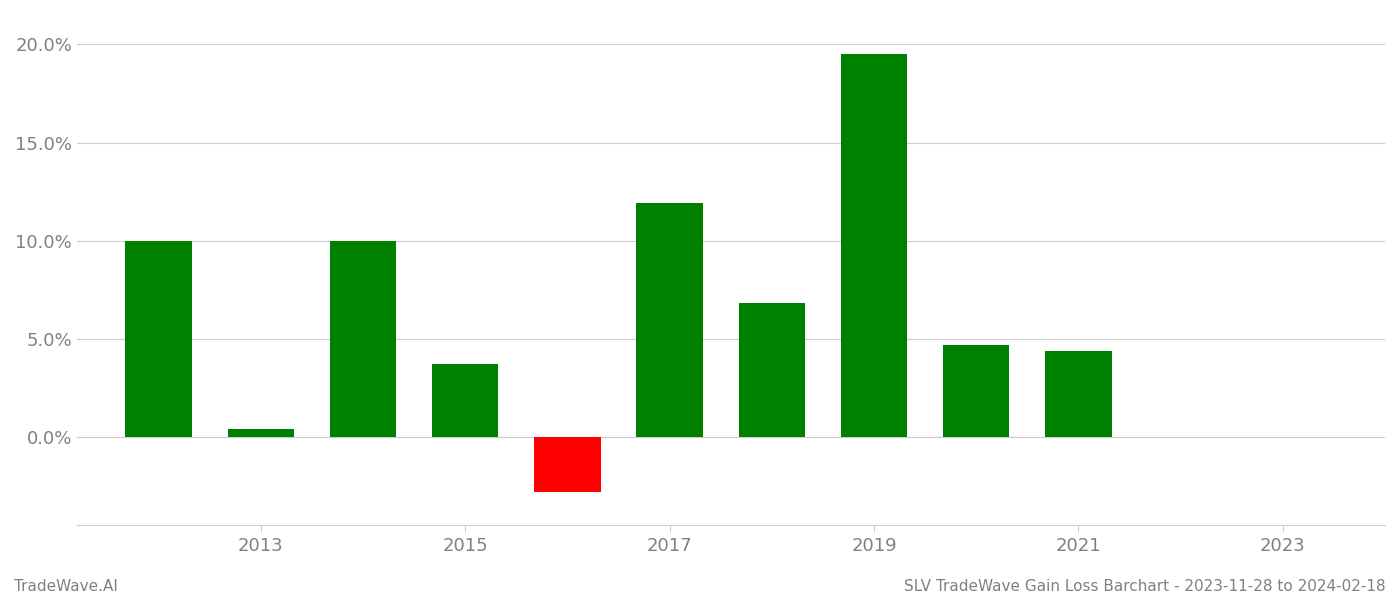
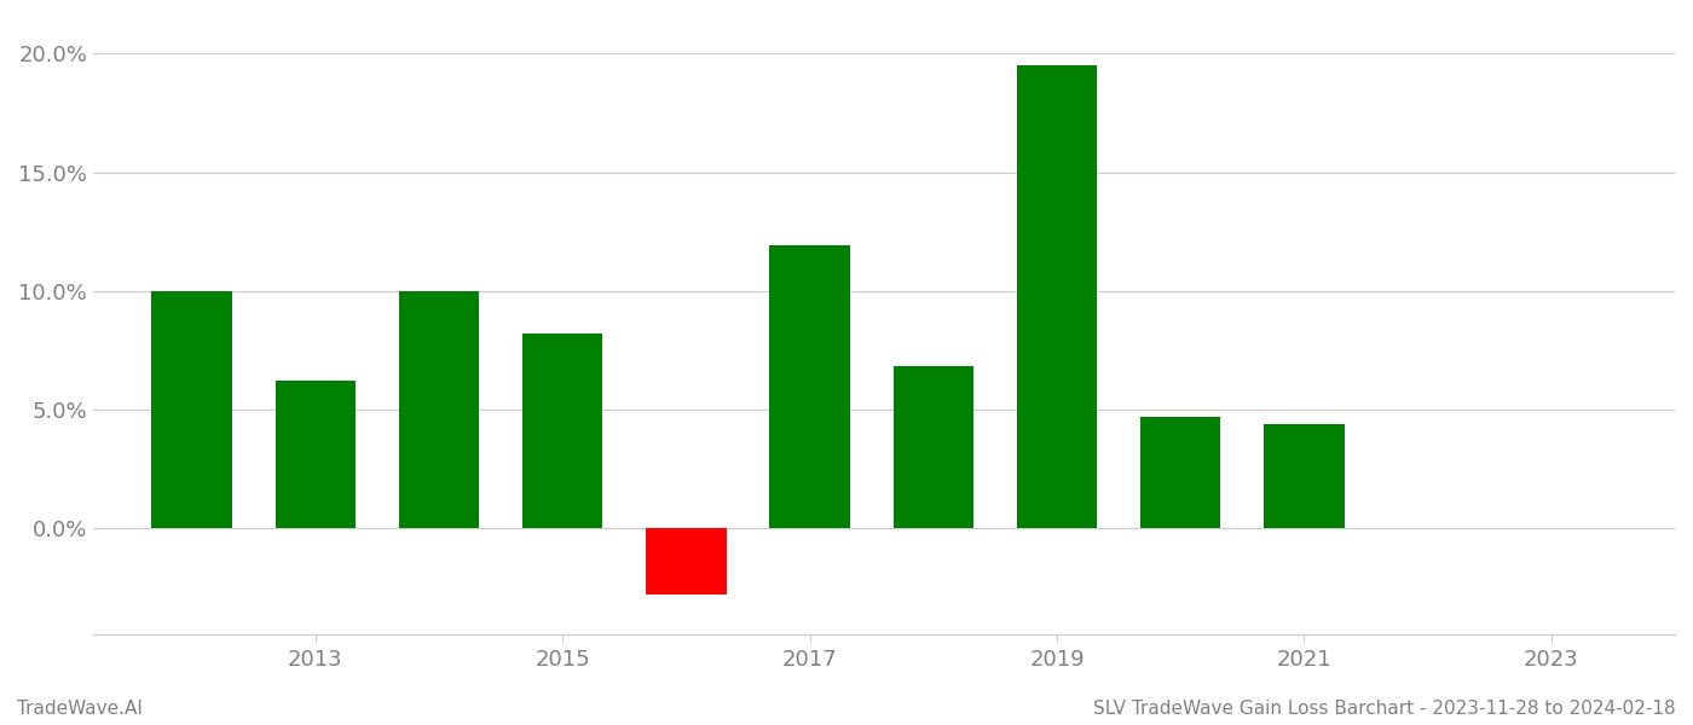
2013: 0.4% -> 6.2%
2015: 3.7% -> 8.2%
